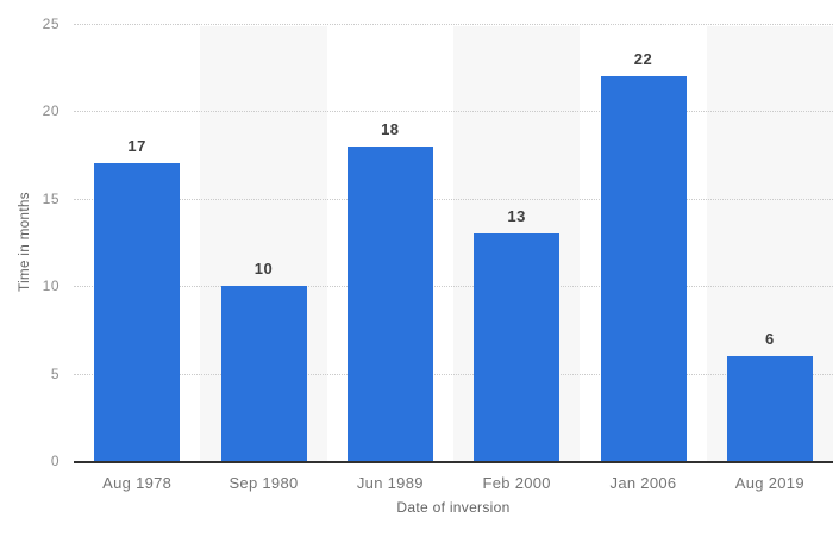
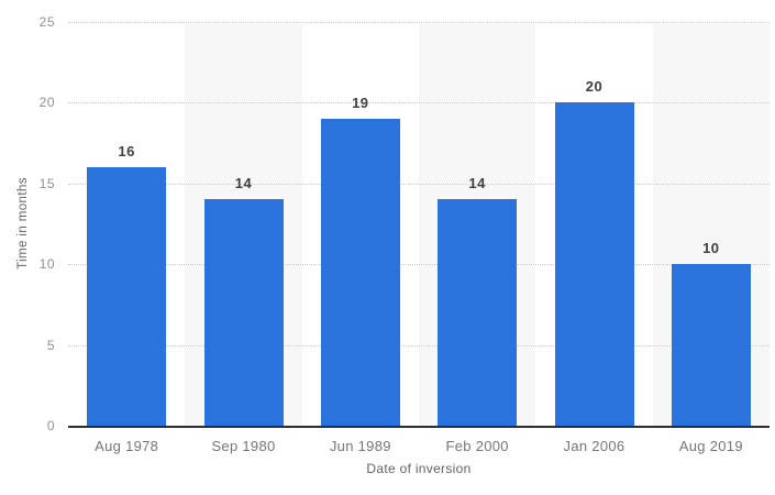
Aug 1978: 17 -> 16
Sep 1980: 10 -> 14
Jun 1989: 18 -> 19
Feb 2000: 13 -> 14
Jan 2006: 22 -> 20
Aug 2019: 6 -> 10
